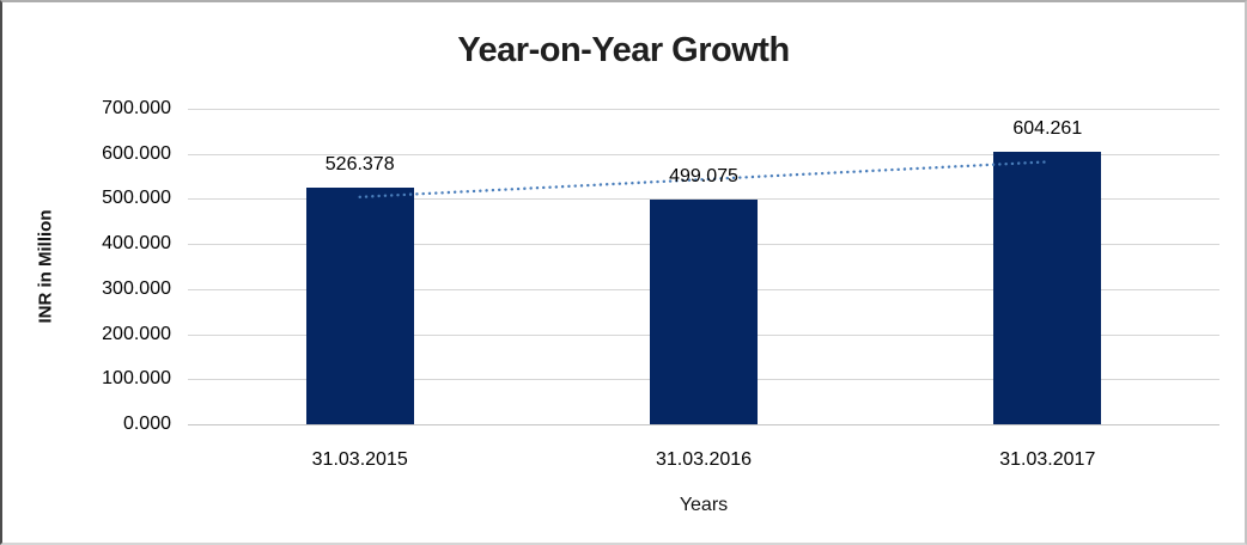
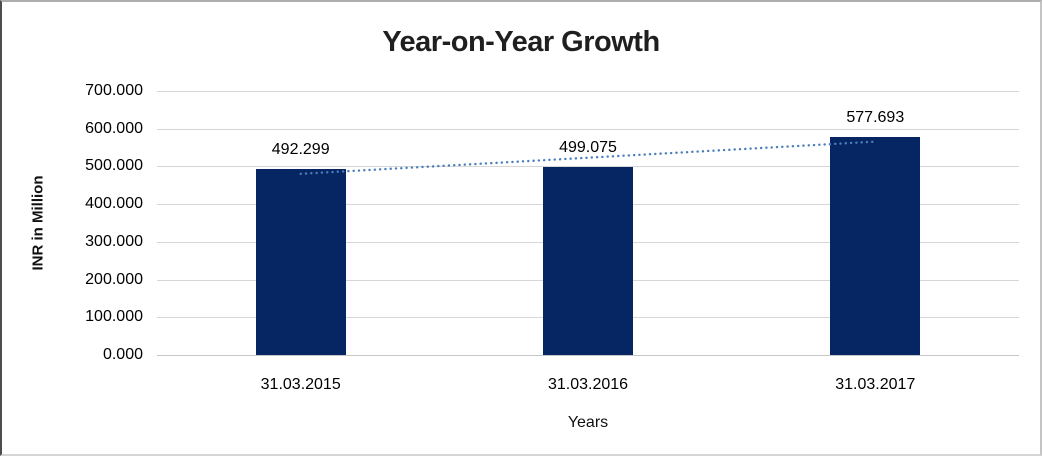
31.03.2015: 526.378 -> 492.299
31.03.2017: 604.261 -> 577.693
